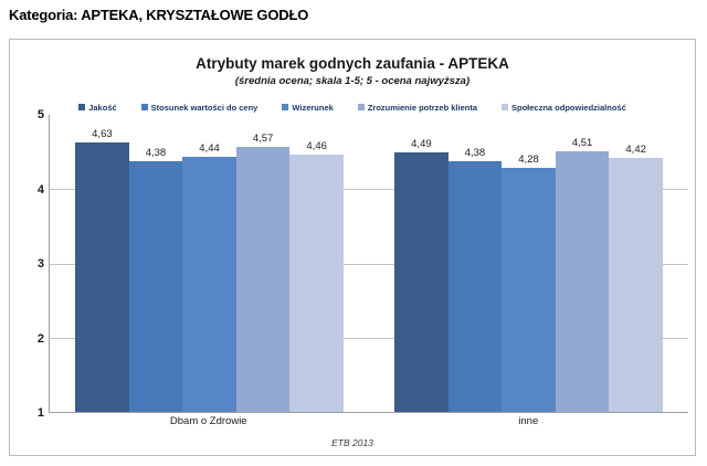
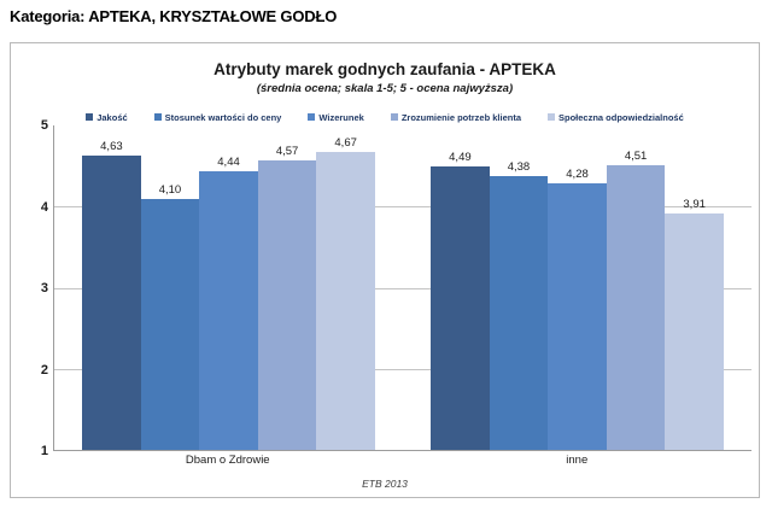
Stosunek wartości do ceny/Dbam o Zdrowie: 4,38 -> 4,10
Społeczna odpowiedzialność/Dbam o Zdrowie: 4,46 -> 4,67
Społeczna odpowiedzialność/inne: 4,42 -> 3,91
